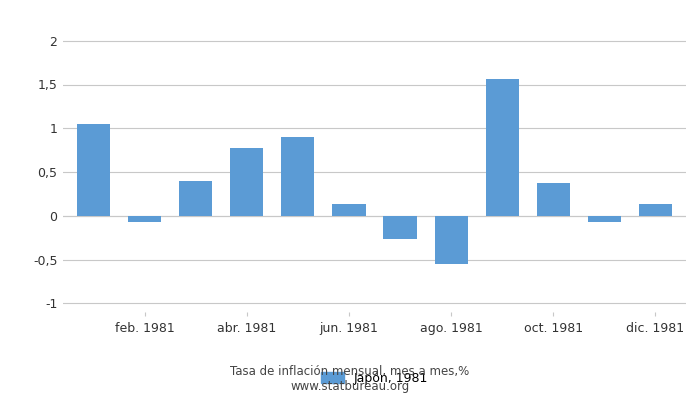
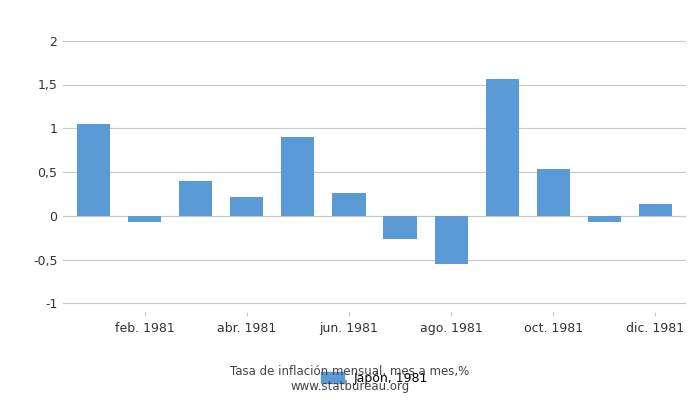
abr. 1981: 0,78 -> 0,22
jun. 1981: 0,13 -> 0,26
oct. 1981: 0,38 -> 0,54
